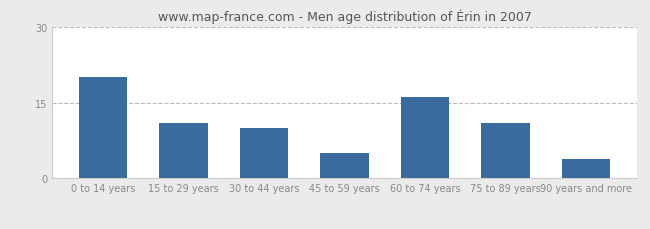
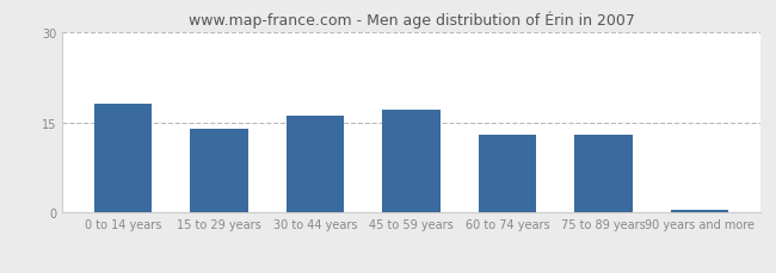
0 to 14 years: 20.0 -> 18.0
15 to 29 years: 11.0 -> 14.0
30 to 44 years: 10.0 -> 16.0
45 to 59 years: 5.0 -> 17.0
60 to 74 years: 16.0 -> 13.0
75 to 89 years: 11.0 -> 13.0
90 years and more: 3.8 -> 0.5
